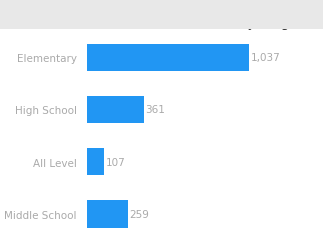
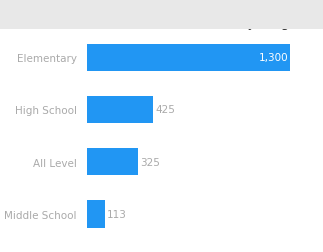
Elementary: 1,037 -> 1,300
High School: 361 -> 425
All Level: 107 -> 325
Middle School: 259 -> 113
